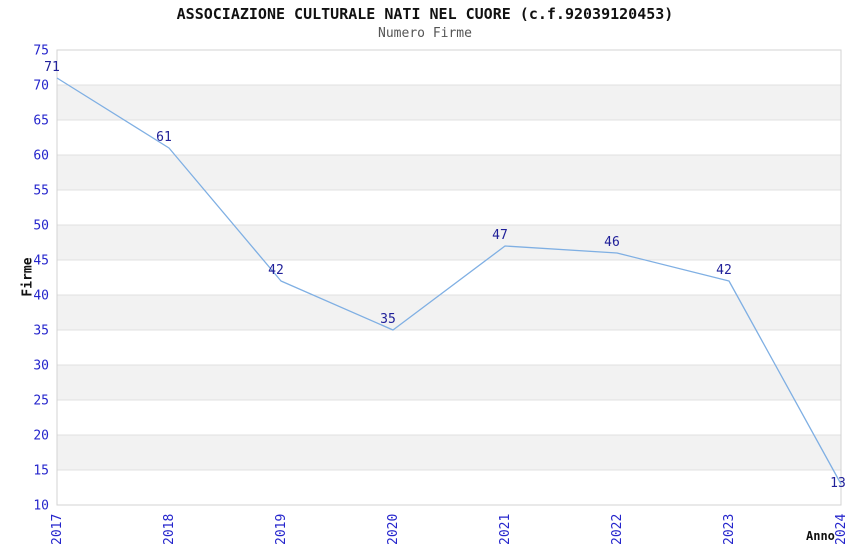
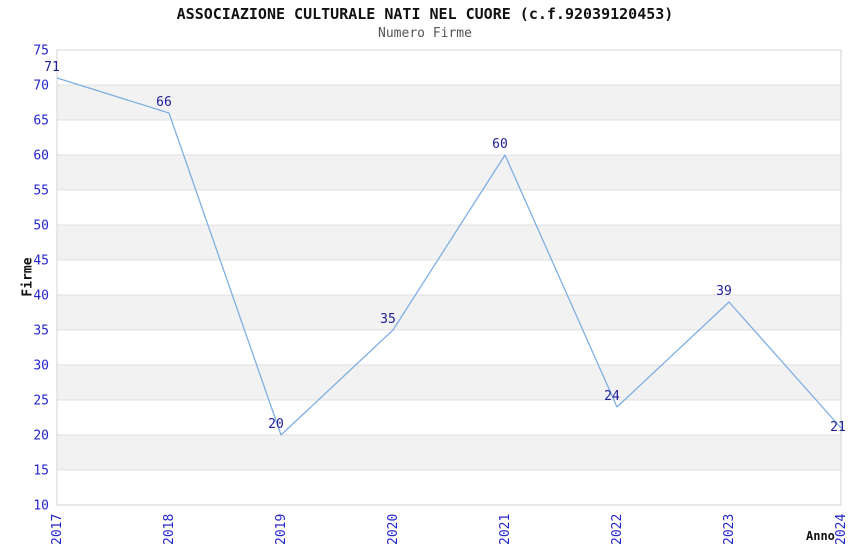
2018: 61 -> 66
2019: 42 -> 20
2021: 47 -> 60
2022: 46 -> 24
2023: 42 -> 39
2024: 13 -> 21
